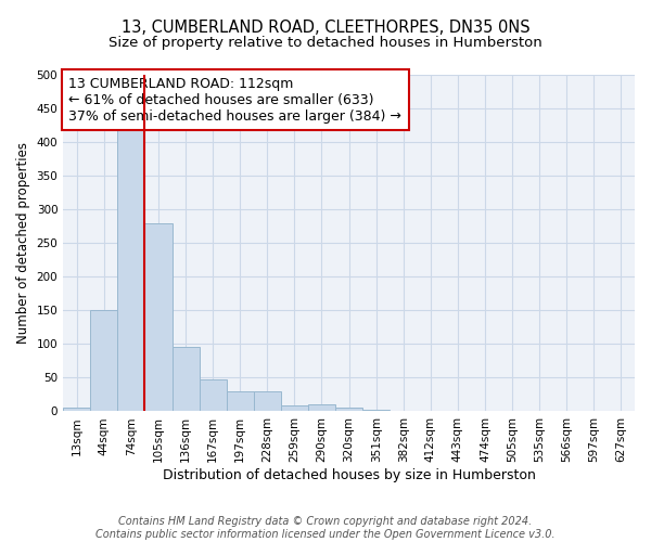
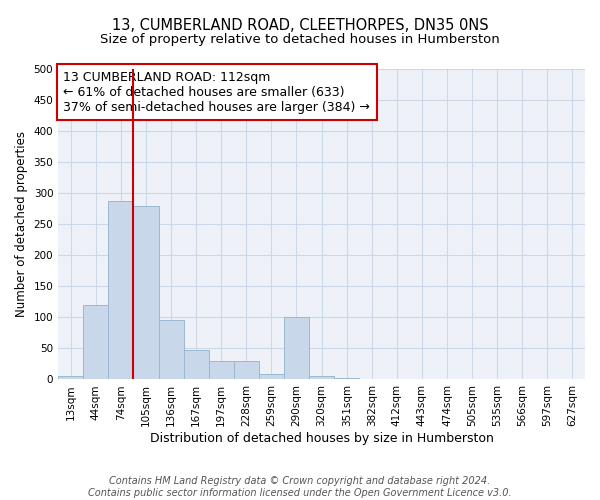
44sqm: 150 -> 120
74sqm: 420 -> 288
290sqm: 10 -> 100
